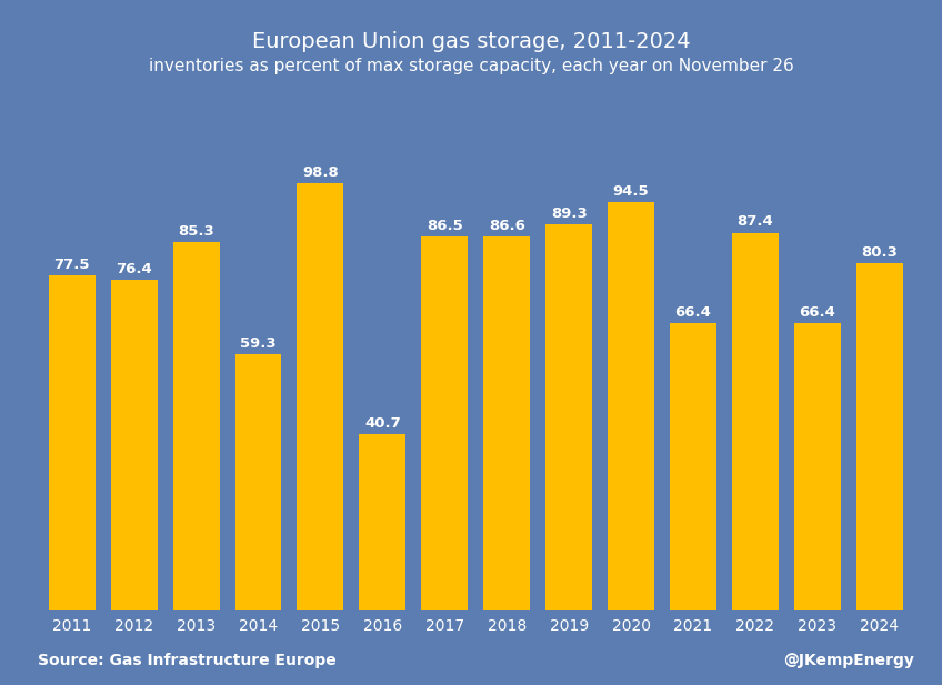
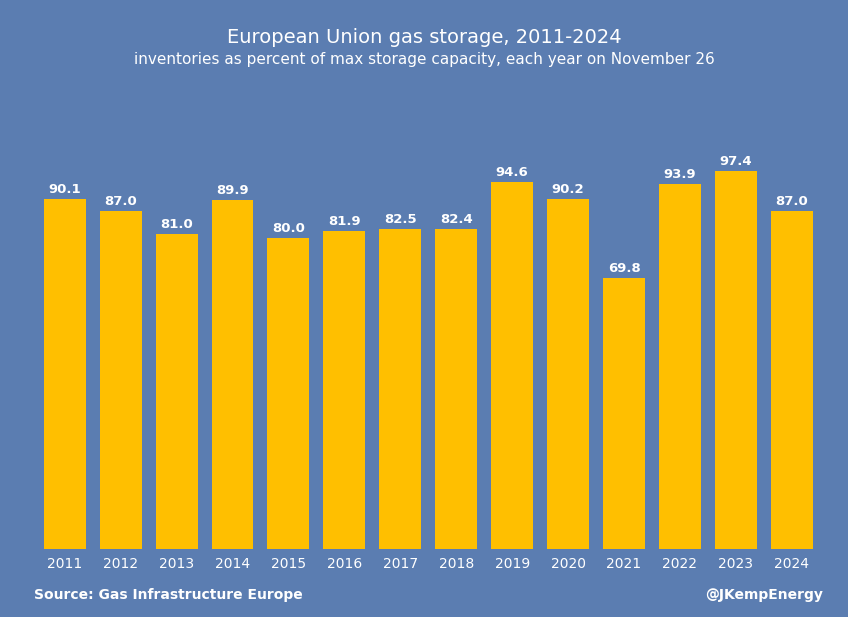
2011: 77.5 -> 90.1
2012: 76.4 -> 87.0
2013: 85.3 -> 81.0
2014: 59.3 -> 89.9
2015: 98.8 -> 80.0
2016: 40.7 -> 81.9
2017: 86.5 -> 82.5
2018: 86.6 -> 82.4
2019: 89.3 -> 94.6
2020: 94.5 -> 90.2
2021: 66.4 -> 69.8
2022: 87.4 -> 93.9
2023: 66.4 -> 97.4
2024: 80.3 -> 87.0
